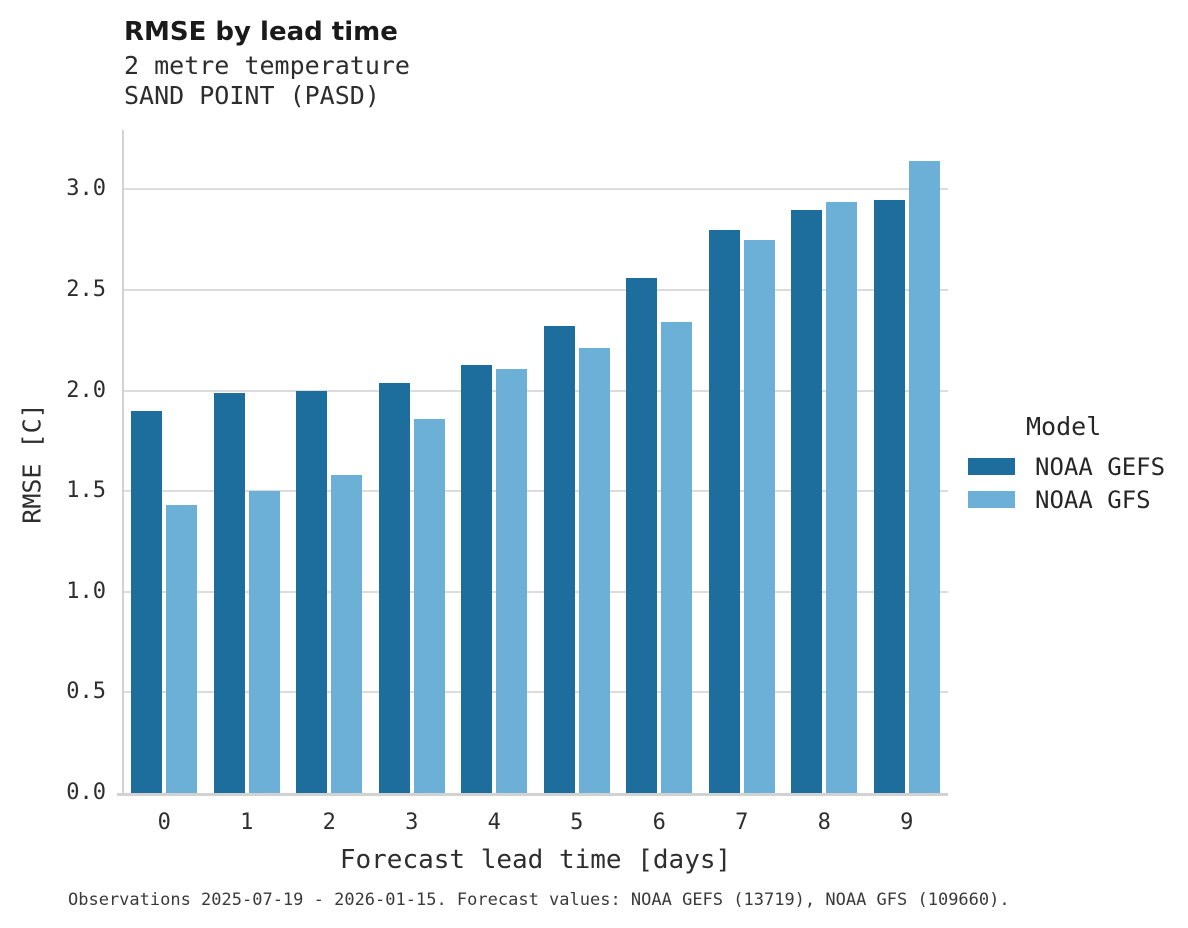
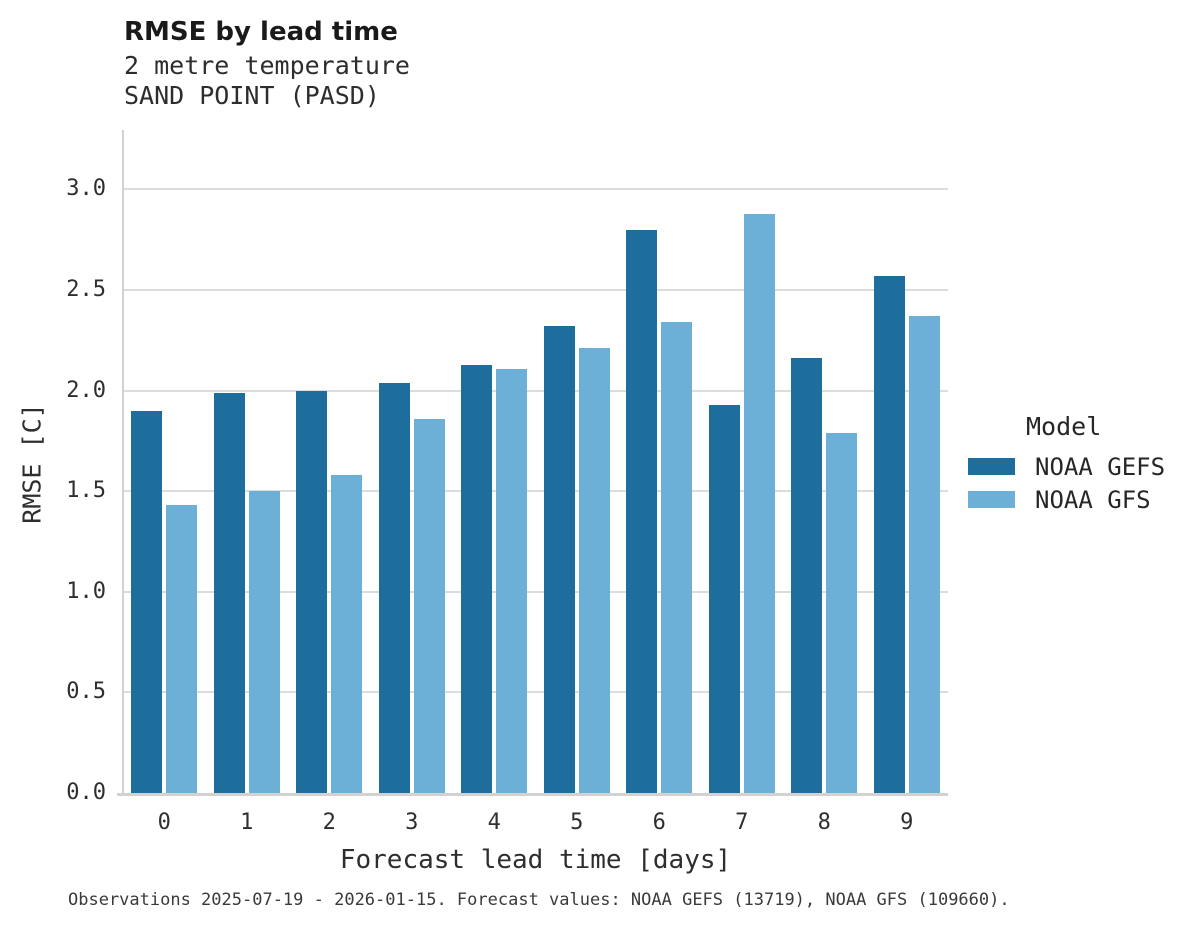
NOAA GEFS/6: 2.56 -> 2.80
NOAA GEFS/7: 2.80 -> 1.93
NOAA GFS/7: 2.75 -> 2.88
NOAA GEFS/8: 2.90 -> 2.16
NOAA GFS/8: 2.94 -> 1.79
NOAA GEFS/9: 2.95 -> 2.57
NOAA GFS/9: 3.14 -> 2.37
